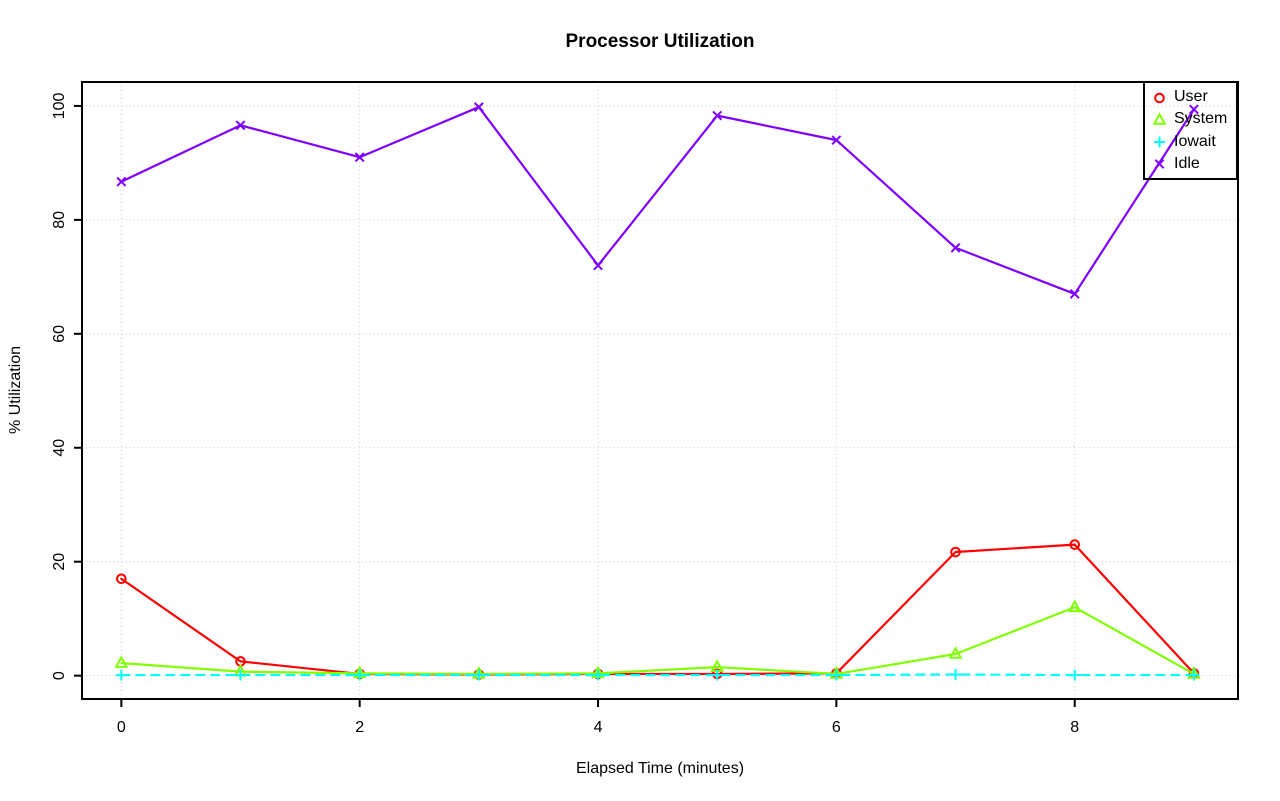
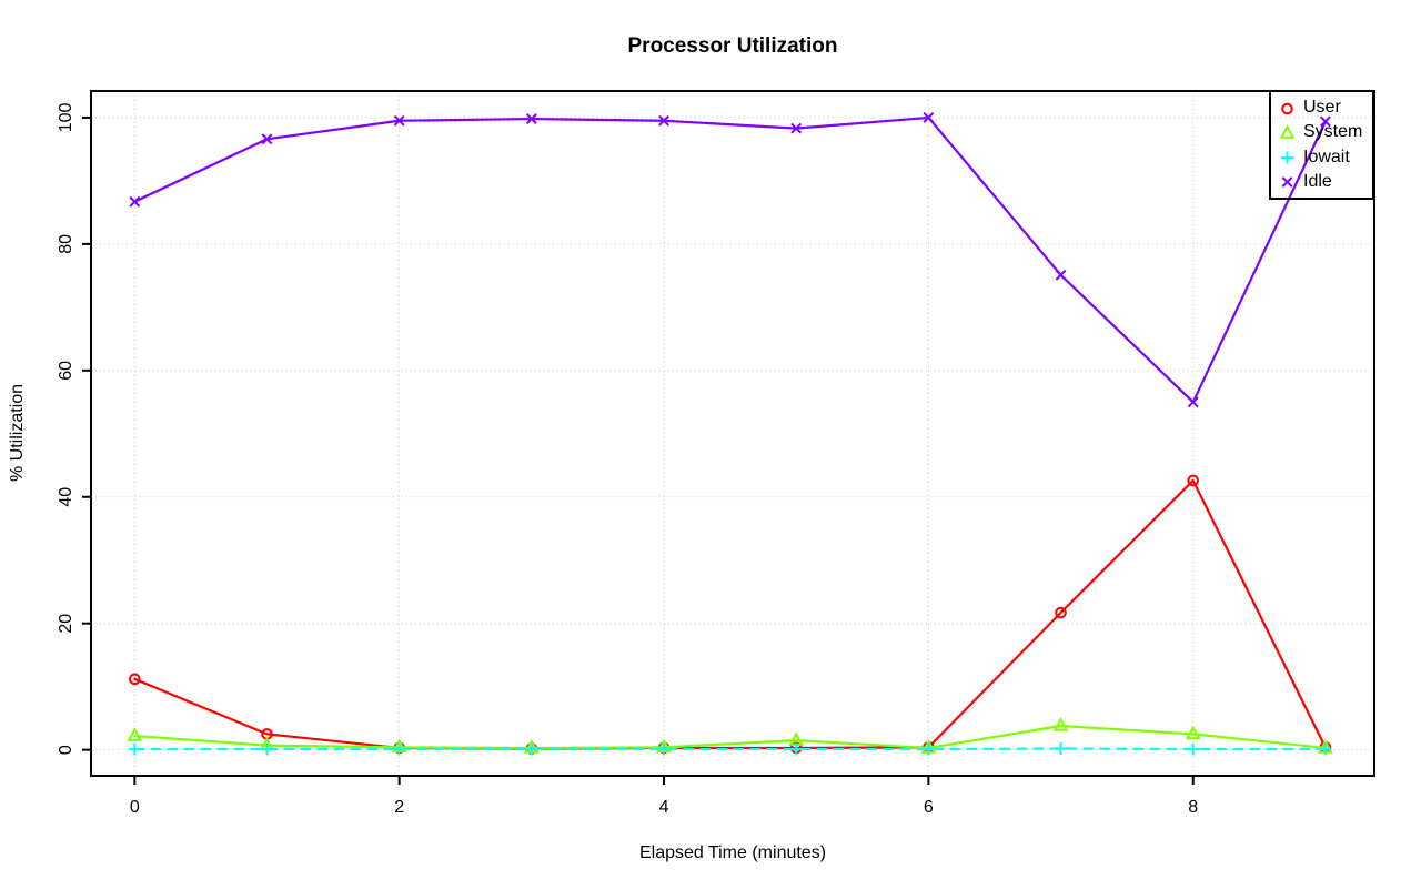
User/0: 17 -> 11
Idle/2: 91 -> 100
Idle/4: 72 -> 100
Idle/6: 94 -> 100
User/8: 23 -> 43
System/8: 12 -> 2
Idle/8: 67 -> 55
